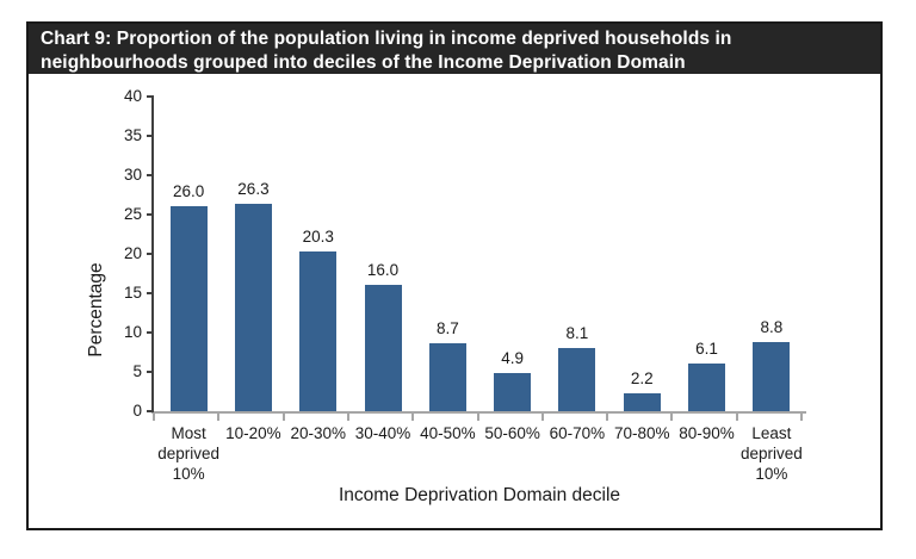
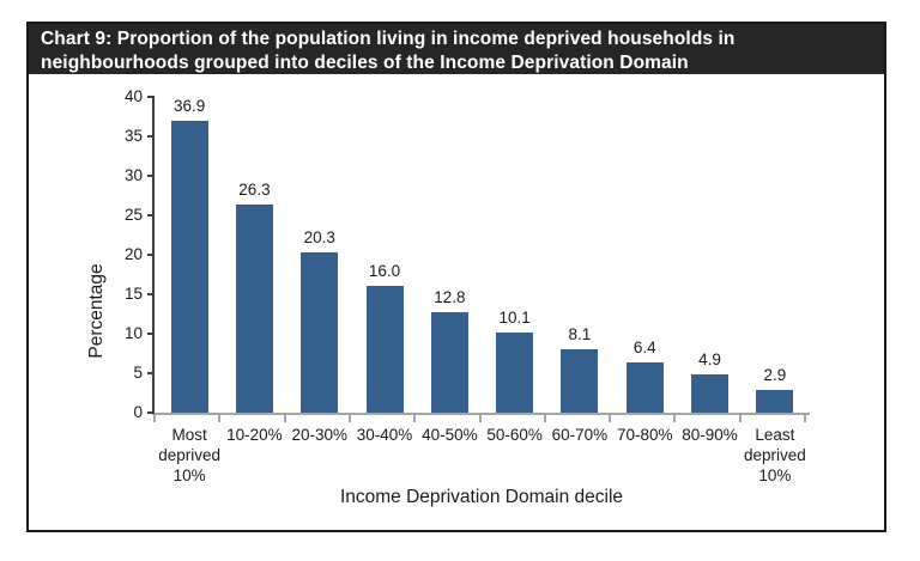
Most deprived 10%: 26.0 -> 36.9
40-50%: 8.7 -> 12.8
50-60%: 4.9 -> 10.1
70-80%: 2.2 -> 6.4
80-90%: 6.1 -> 4.9
Least deprived 10%: 8.8 -> 2.9
